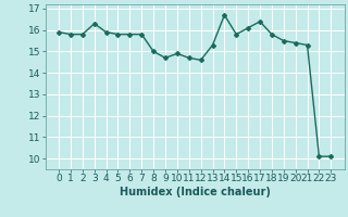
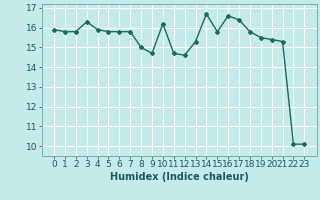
10: 14.9 -> 16.2
16: 16.1 -> 16.6
